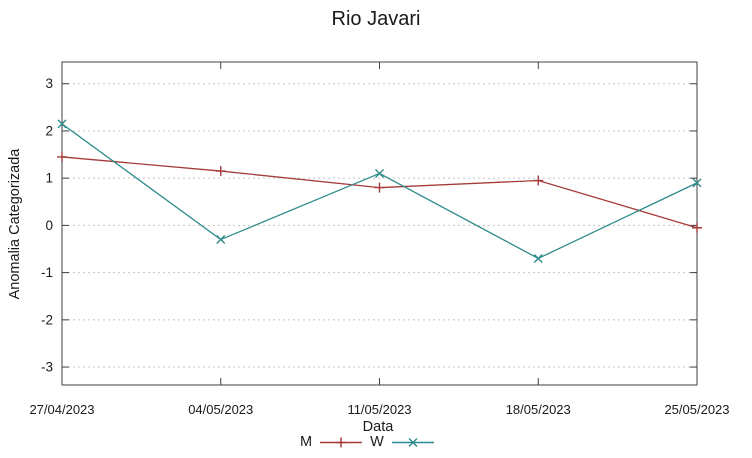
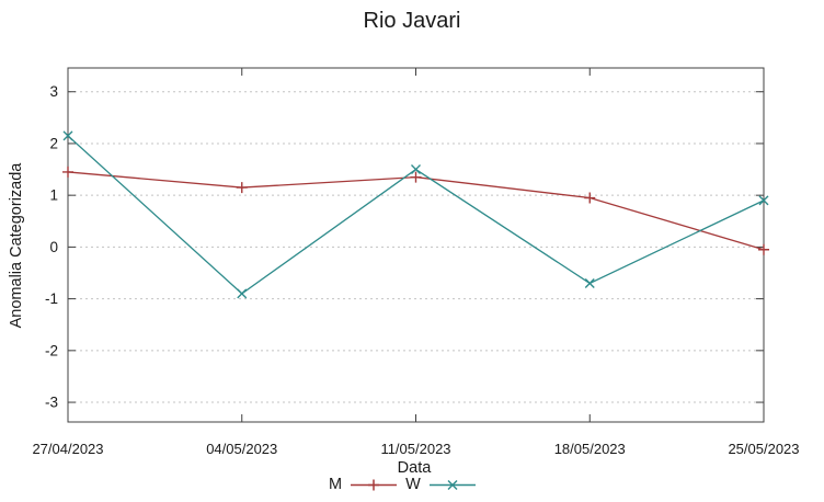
W/04/05/2023: -0.3 -> -0.9
M/11/05/2023: 0.8 -> 1.4
W/11/05/2023: 1.1 -> 1.5
